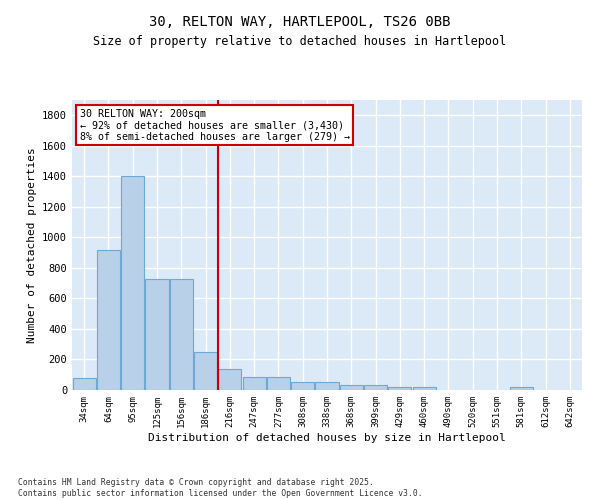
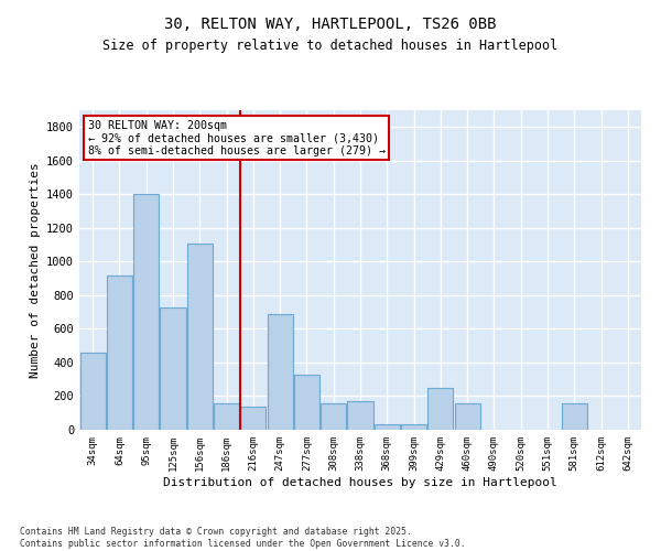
34sqm: 80 -> 460
156sqm: 730 -> 1110
186sqm: 250 -> 160
247sqm: 80 -> 690
277sqm: 80 -> 330
308sqm: 50 -> 160
338sqm: 50 -> 170
429sqm: 20 -> 250
460sqm: 20 -> 160
581sqm: 20 -> 160
